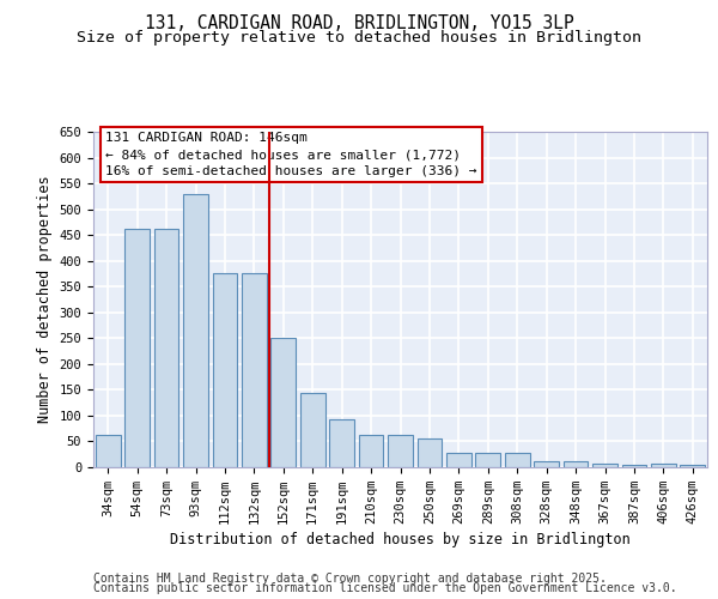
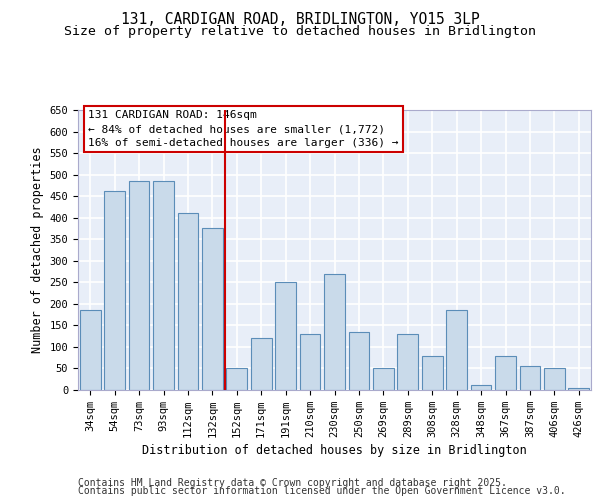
34sqm: 62 -> 185
73sqm: 463 -> 485
93sqm: 530 -> 485
112sqm: 375 -> 410
152sqm: 250 -> 50
171sqm: 143 -> 120
191sqm: 93 -> 250
210sqm: 62 -> 130
230sqm: 62 -> 270
250sqm: 55 -> 135
269sqm: 28 -> 50
289sqm: 28 -> 130
308sqm: 28 -> 80
328sqm: 11 -> 185
367sqm: 8 -> 80
387sqm: 5 -> 55
406sqm: 8 -> 50
